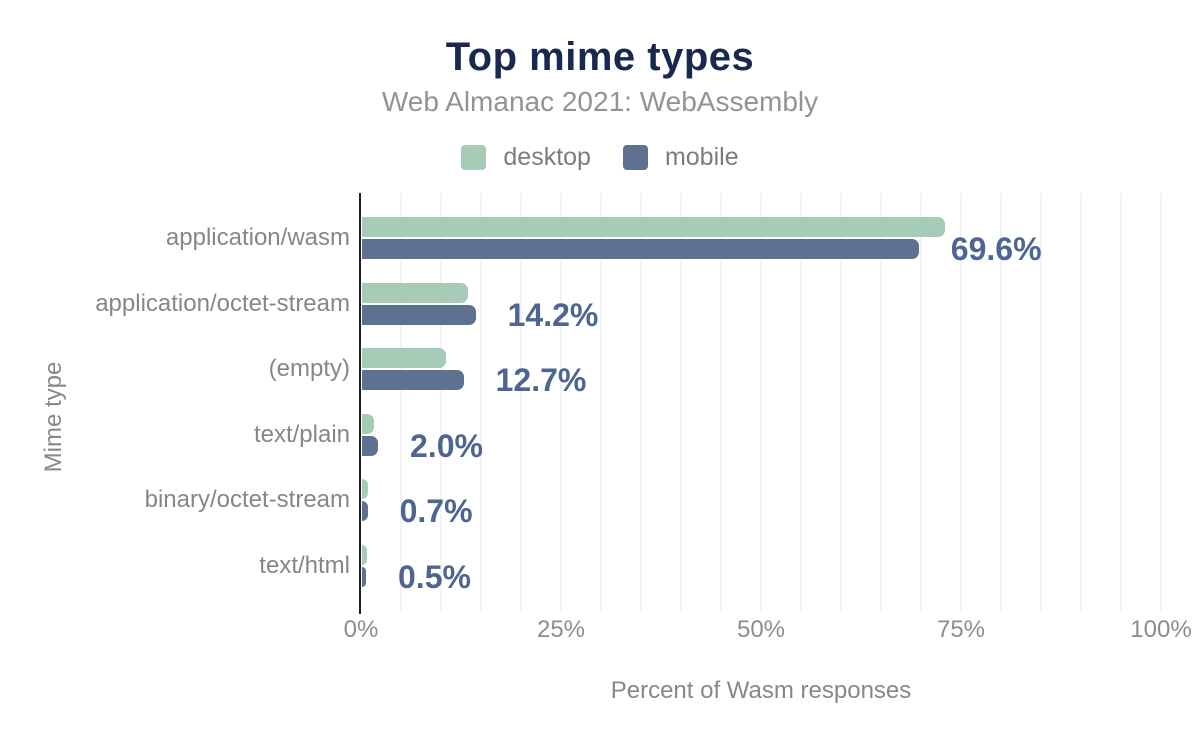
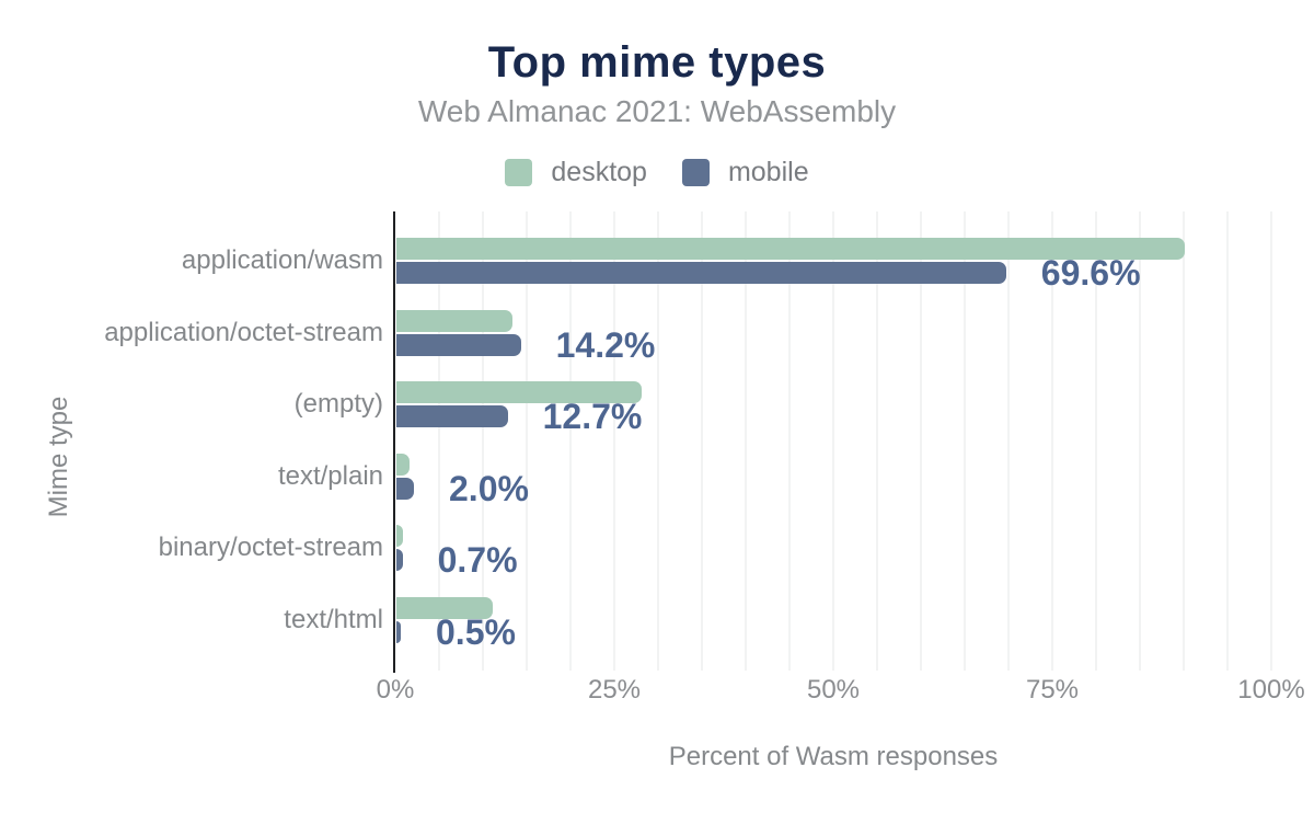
desktop/application/wasm: 73% -> 90%
desktop/(empty): 10% -> 28%
desktop/text/html: 1% -> 11%
